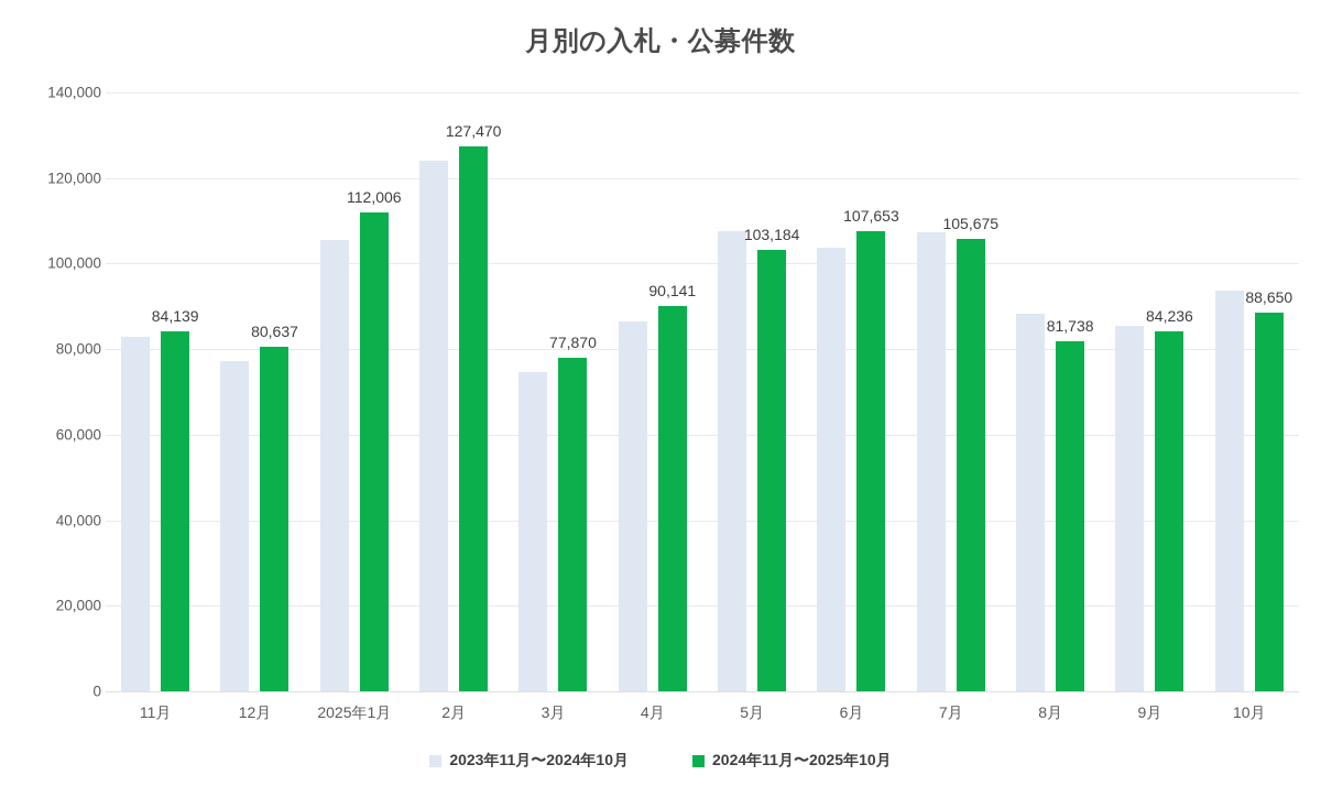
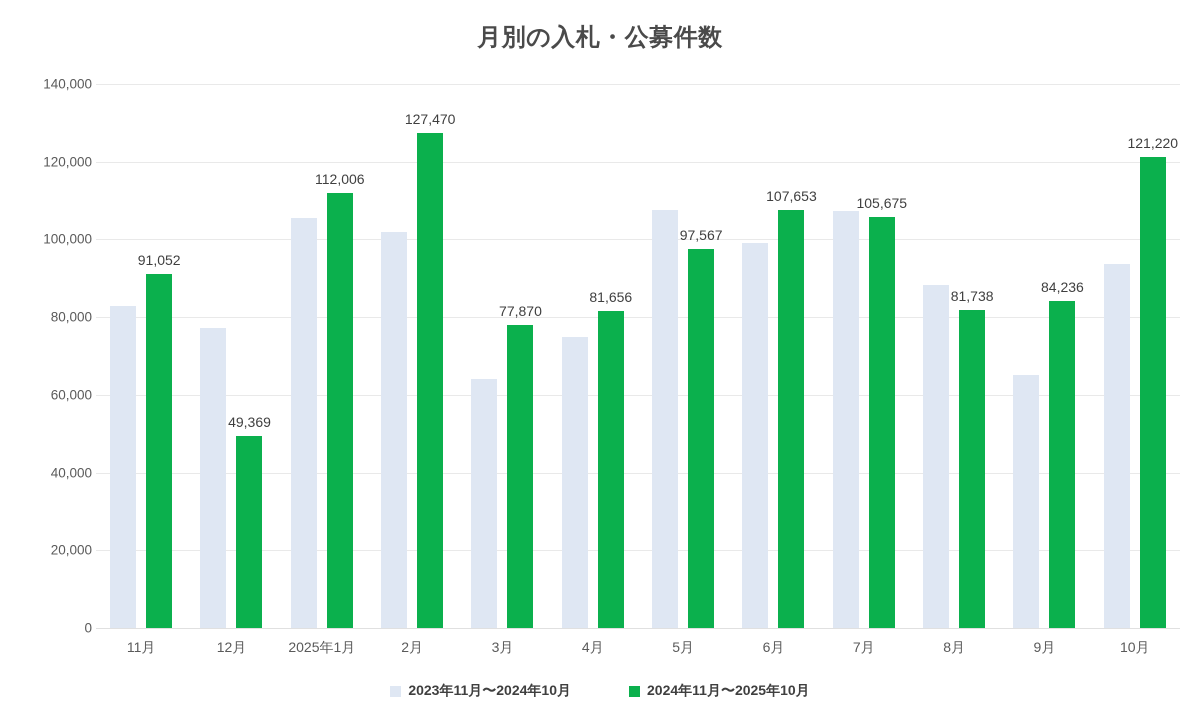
2024年11月〜2025年10月/11月: 84,139 -> 91,052
2024年11月〜2025年10月/12月: 80,637 -> 49,369
2023年11月〜2024年10月/2月: 124000 -> 102000
2023年11月〜2024年10月/3月: 75000 -> 64000
2023年11月〜2024年10月/4月: 86000 -> 75000
2024年11月〜2025年10月/4月: 90,141 -> 81,656
2024年11月〜2025年10月/5月: 103,184 -> 97,567
2023年11月〜2024年10月/6月: 104000 -> 99000
2023年11月〜2024年10月/9月: 85000 -> 65000
2024年11月〜2025年10月/10月: 88,650 -> 121,220
